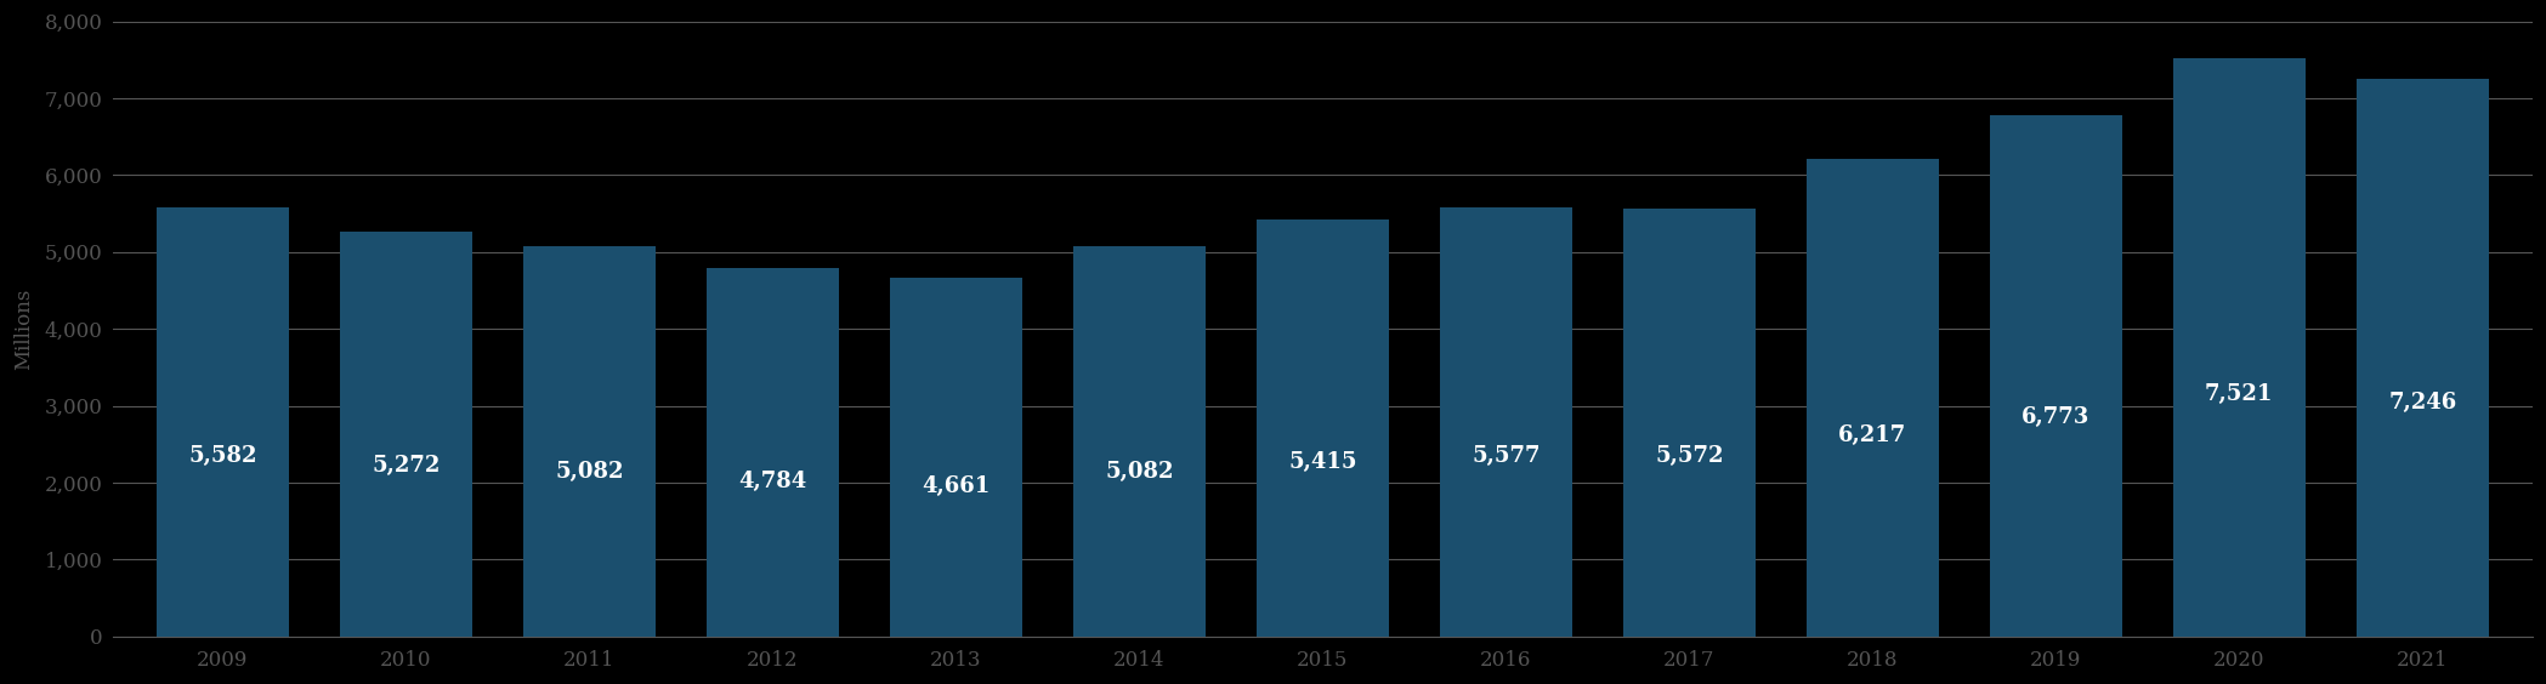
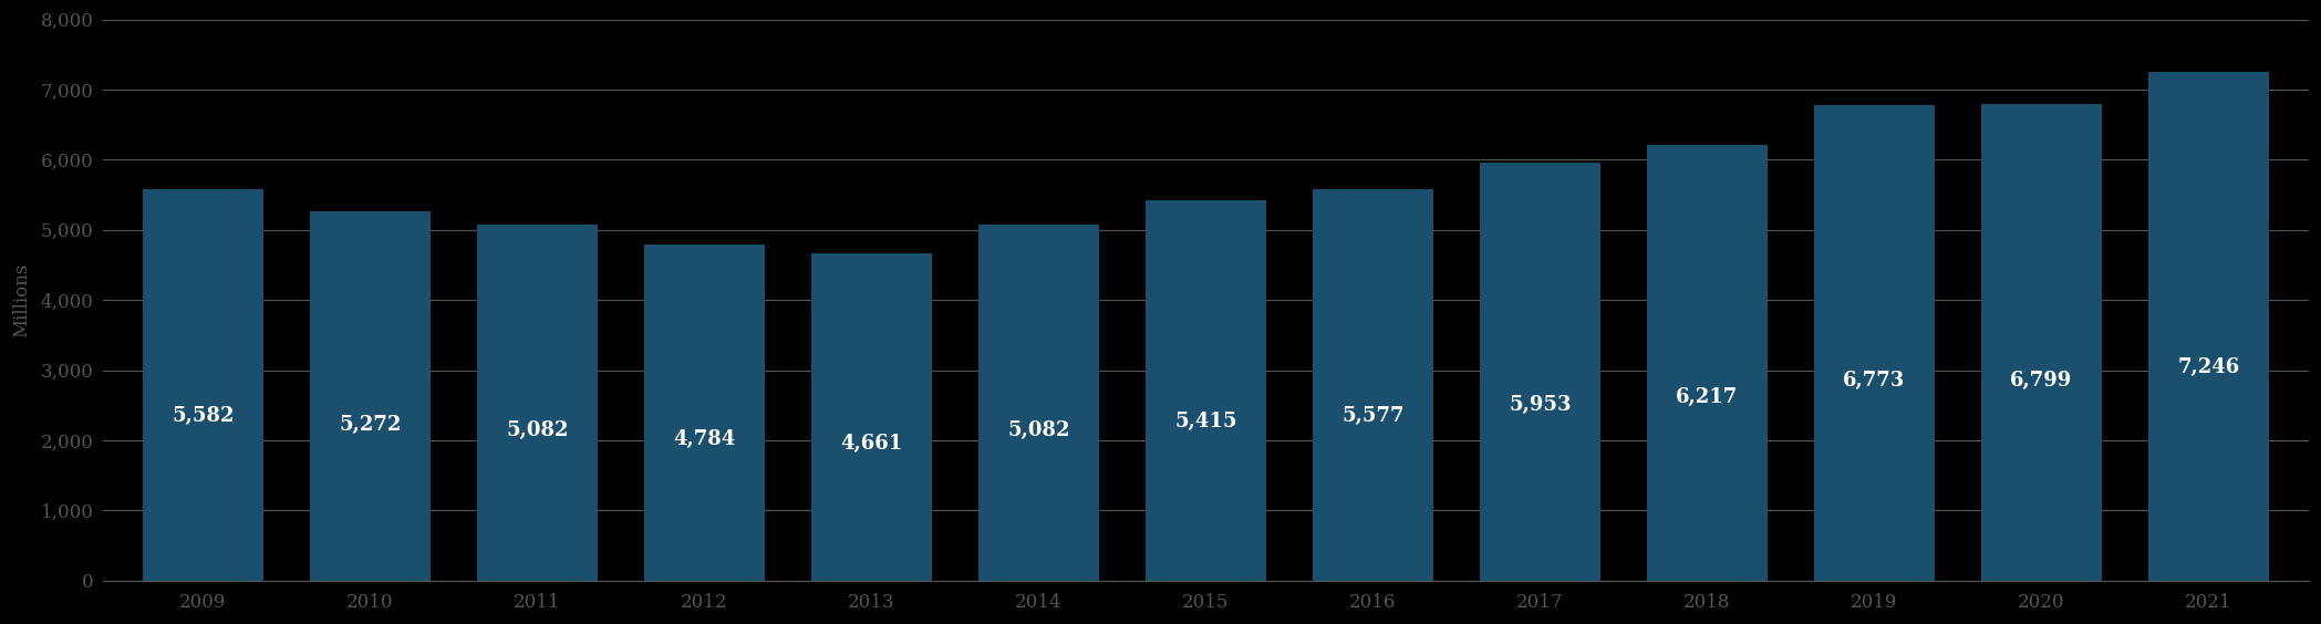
2017: 5,572 -> 5,953
2020: 7,521 -> 6,799
